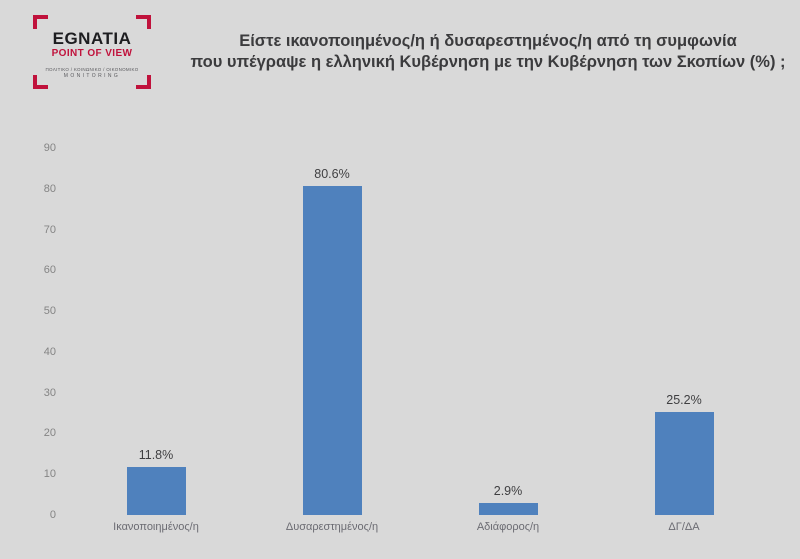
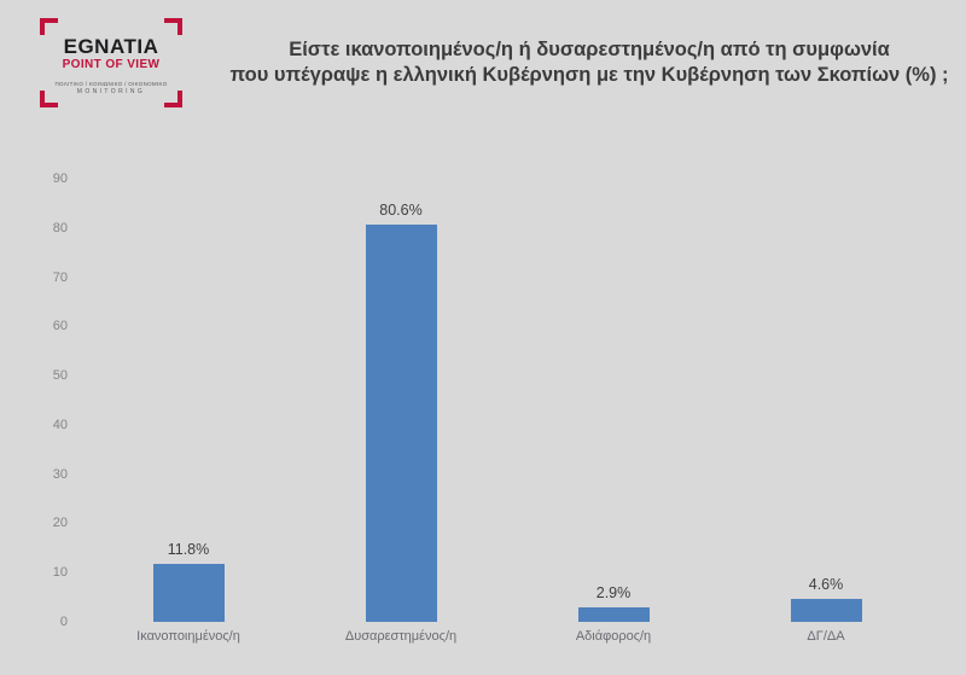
ΔΓ/ΔΑ: 25.2% -> 4.6%
